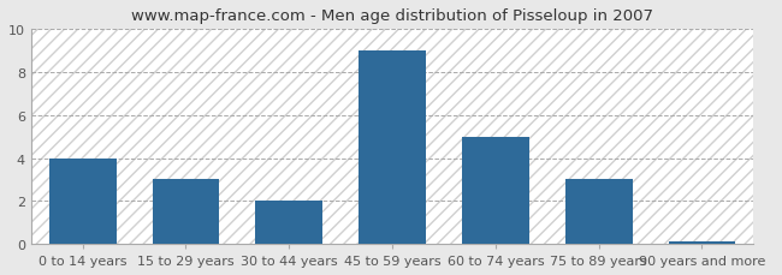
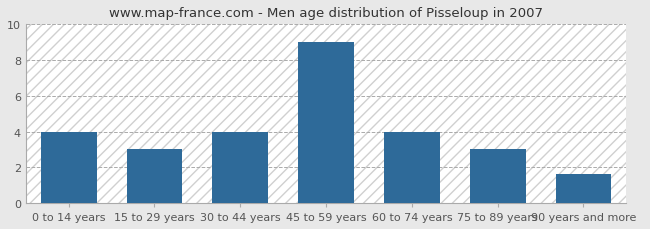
30 to 44 years: 2.0 -> 4.0
60 to 74 years: 5.0 -> 4.0
90 years and more: 0.1 -> 1.6
